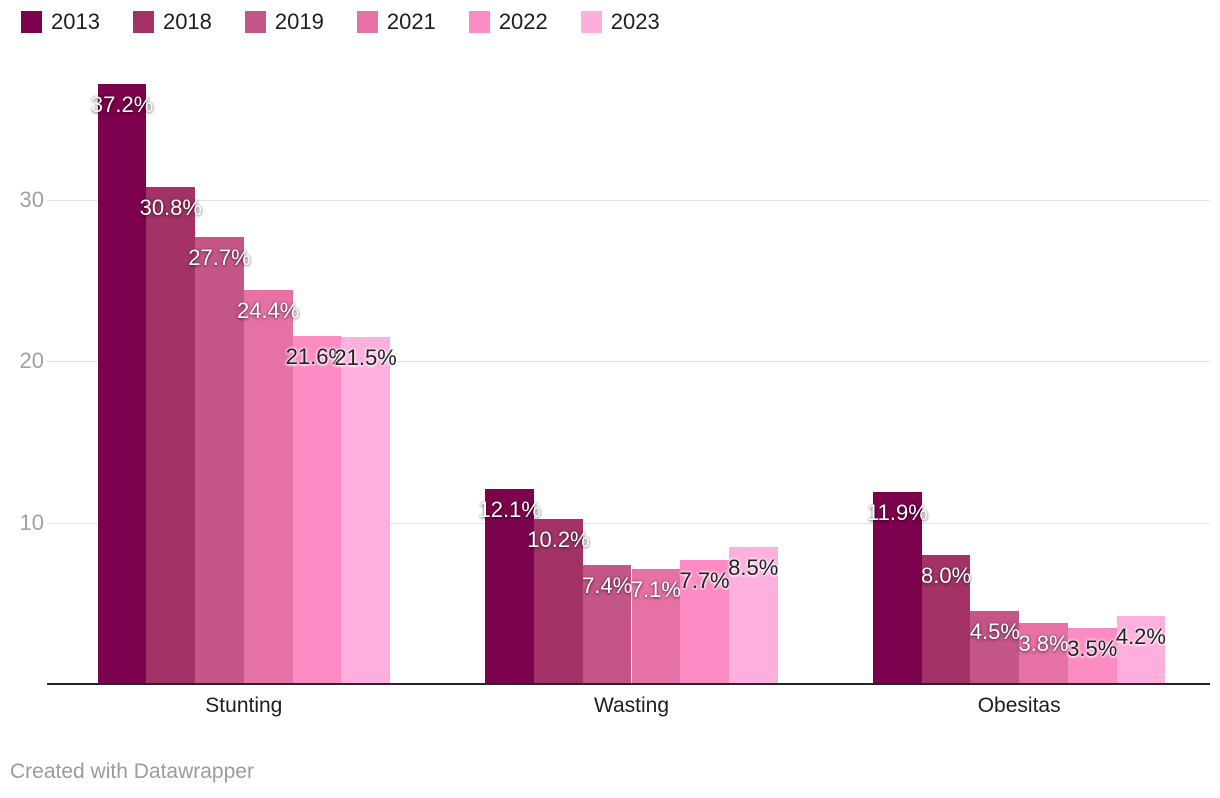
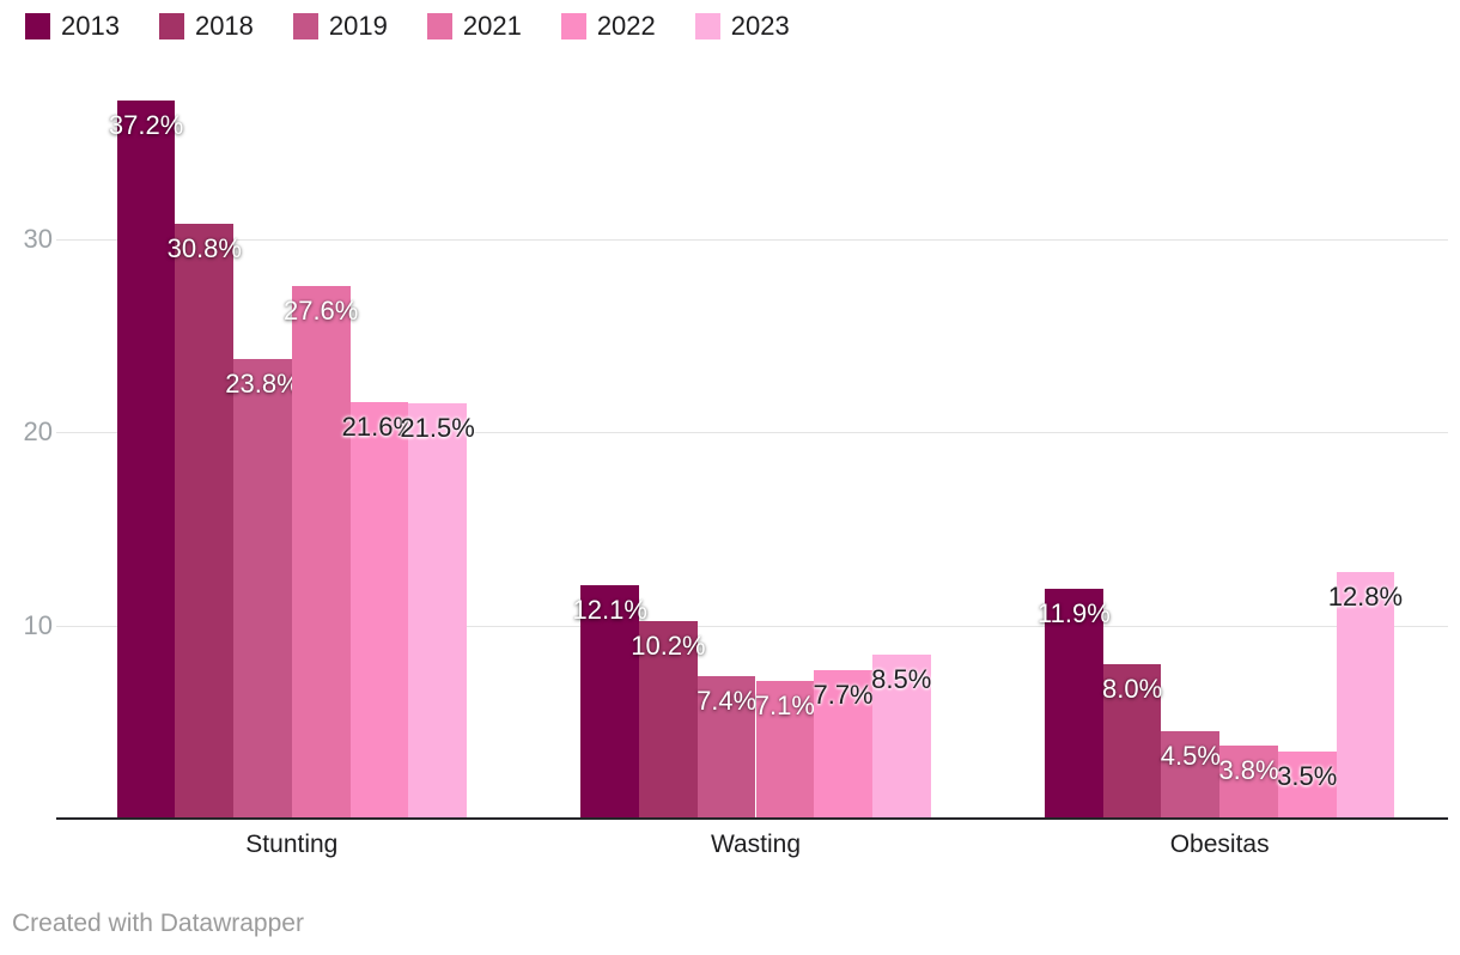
2019/Stunting: 27.7% -> 23.8%
2021/Stunting: 24.4% -> 27.6%
2023/Obesitas: 4.2% -> 12.8%
